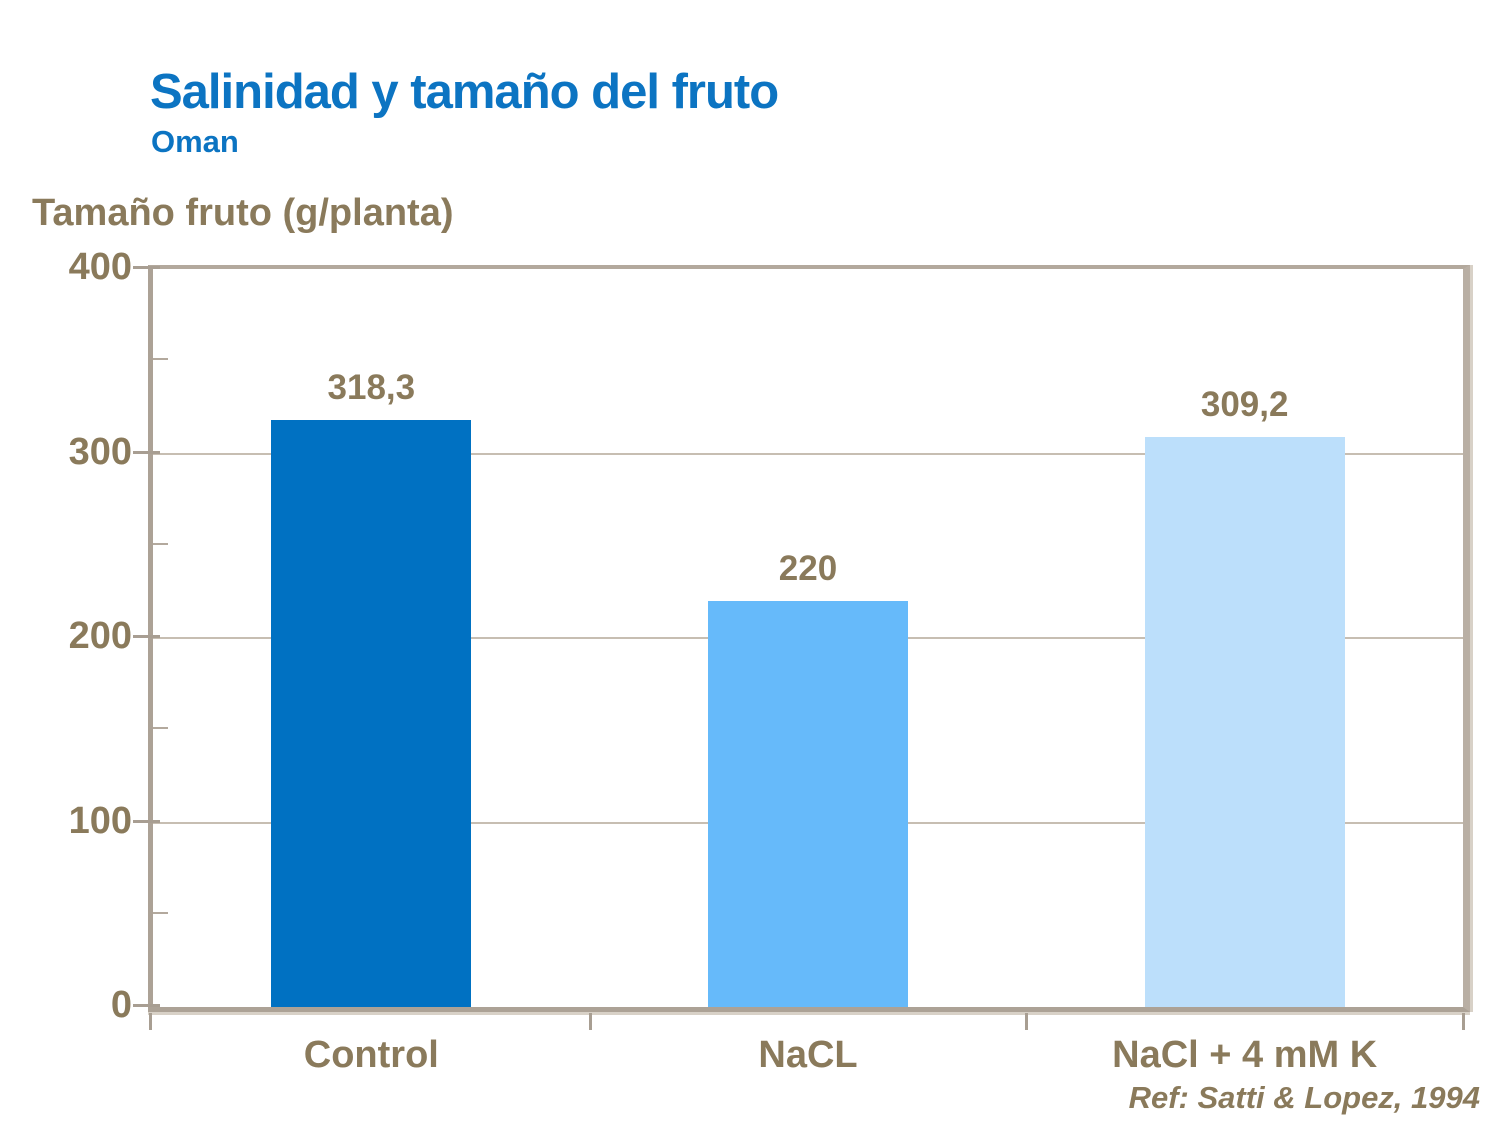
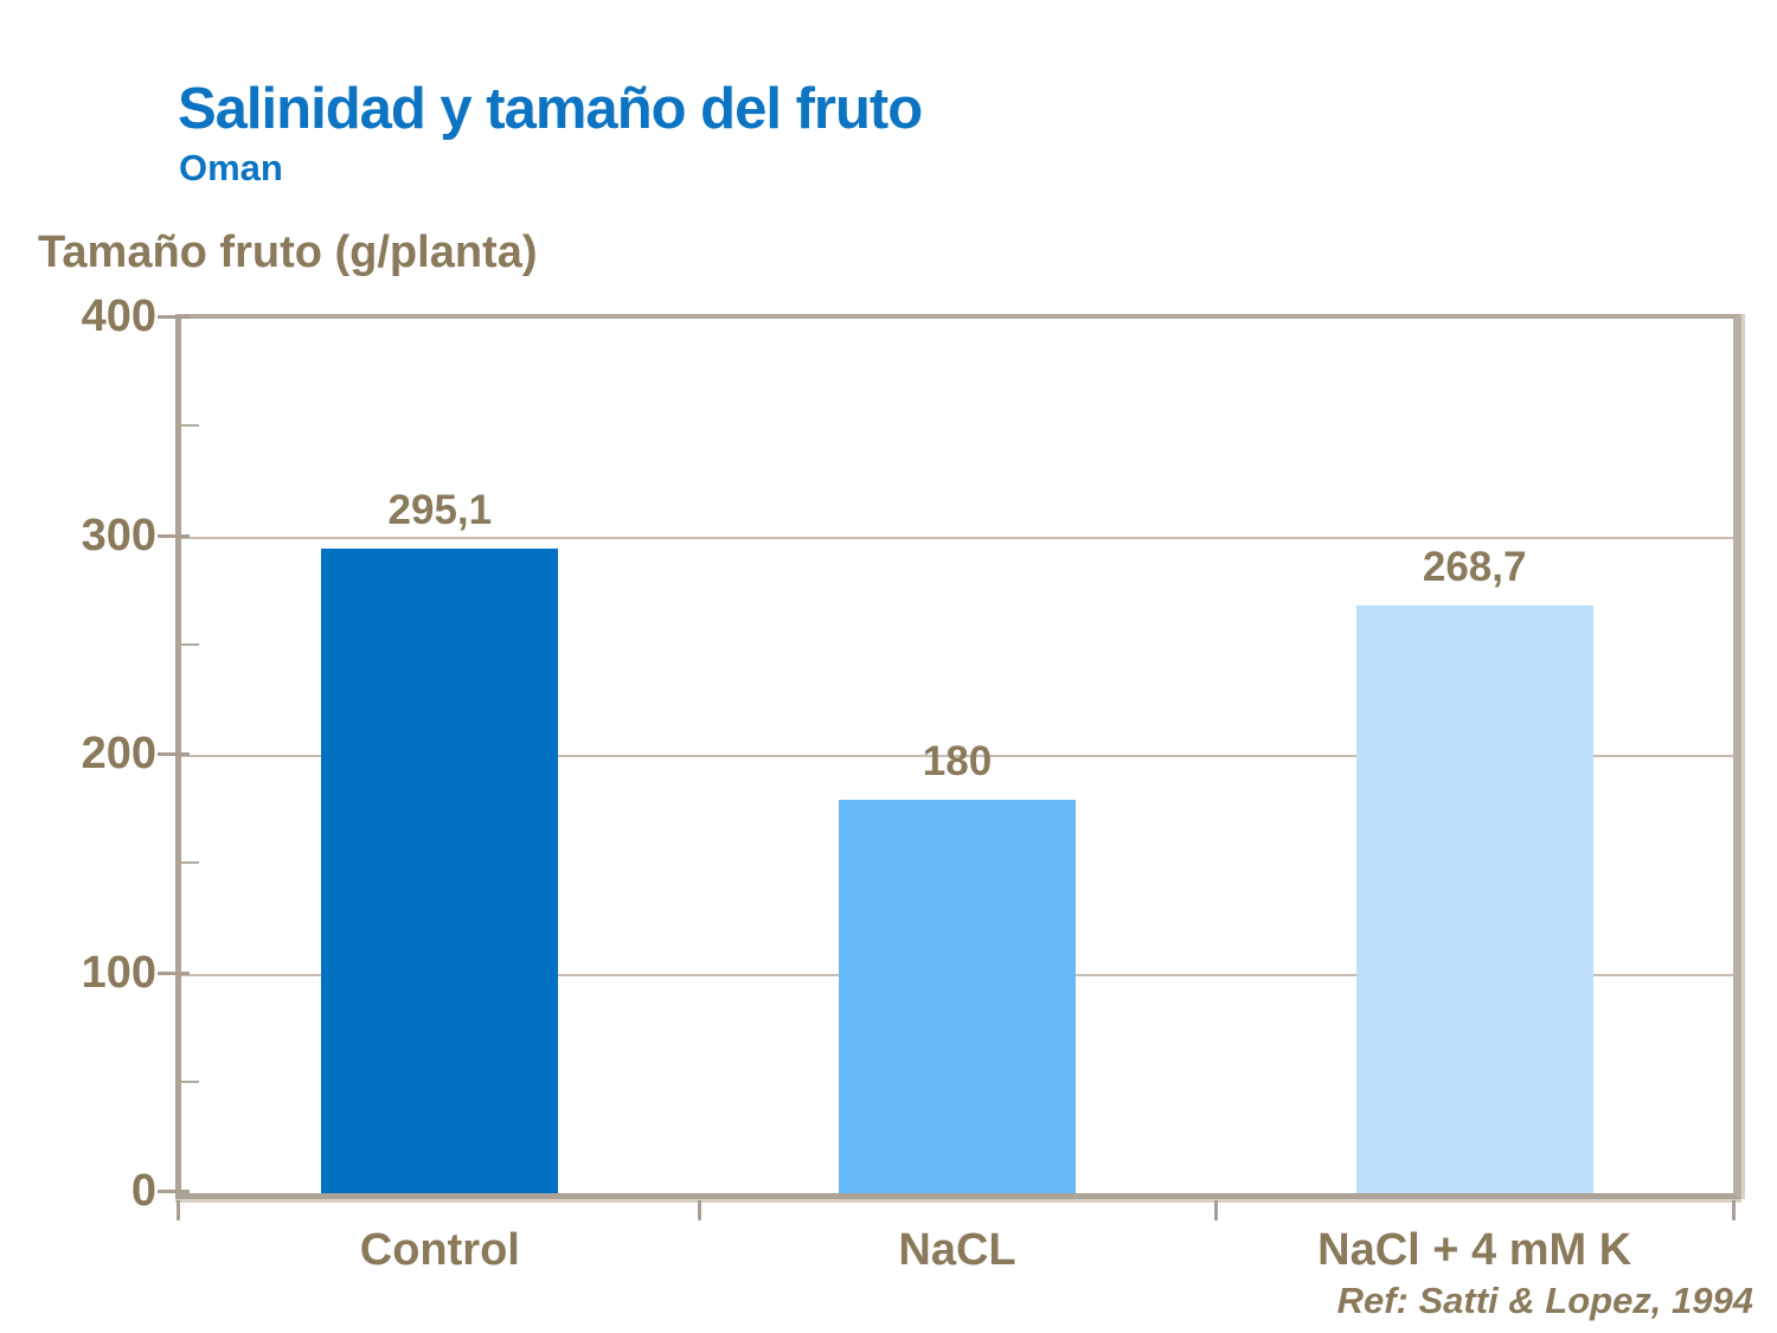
Control: 318,3 -> 295,1
NaCL: 220 -> 180
NaCl + 4 mM K: 309,2 -> 268,7
